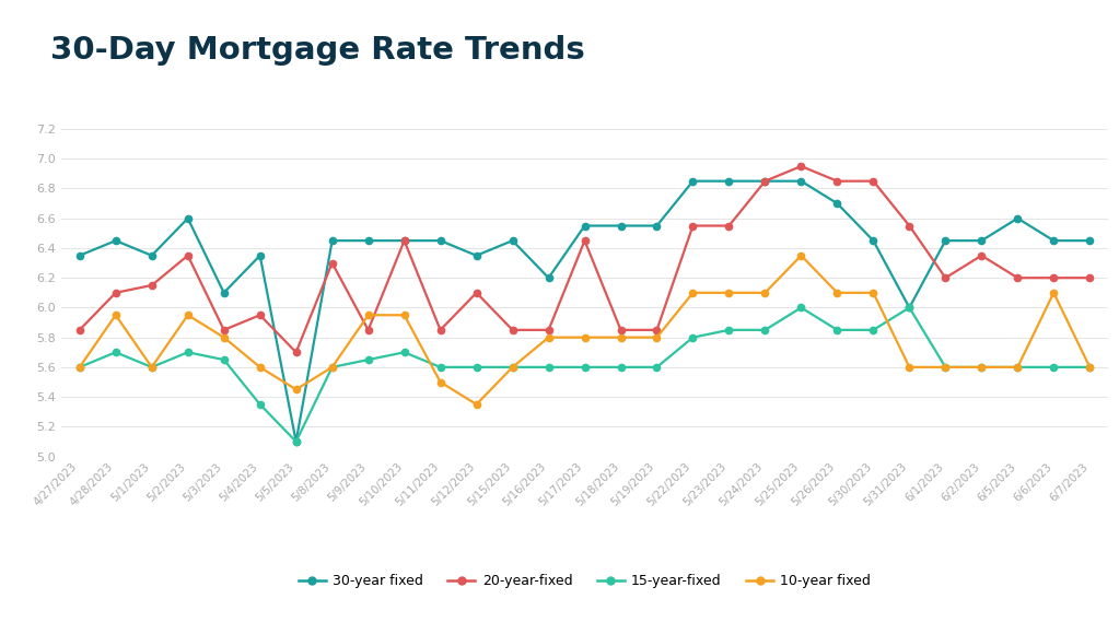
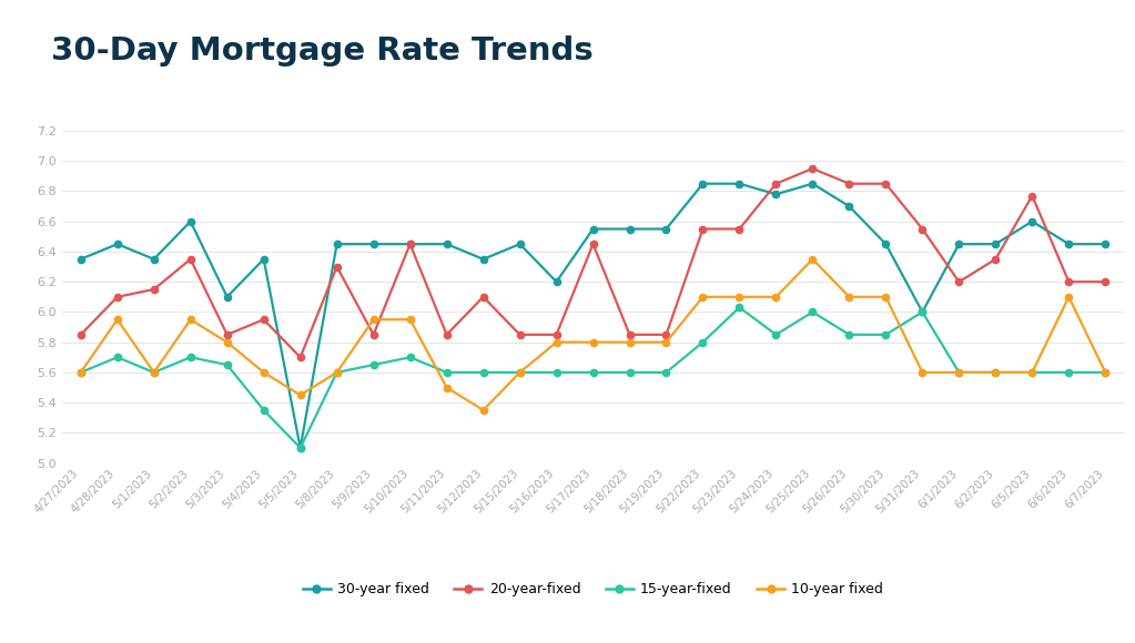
15-year-fixed/5/23/2023: 5.85 -> 6.03
30-year fixed/5/24/2023: 6.85 -> 6.78
20-year-fixed/6/5/2023: 6.20 -> 6.77
